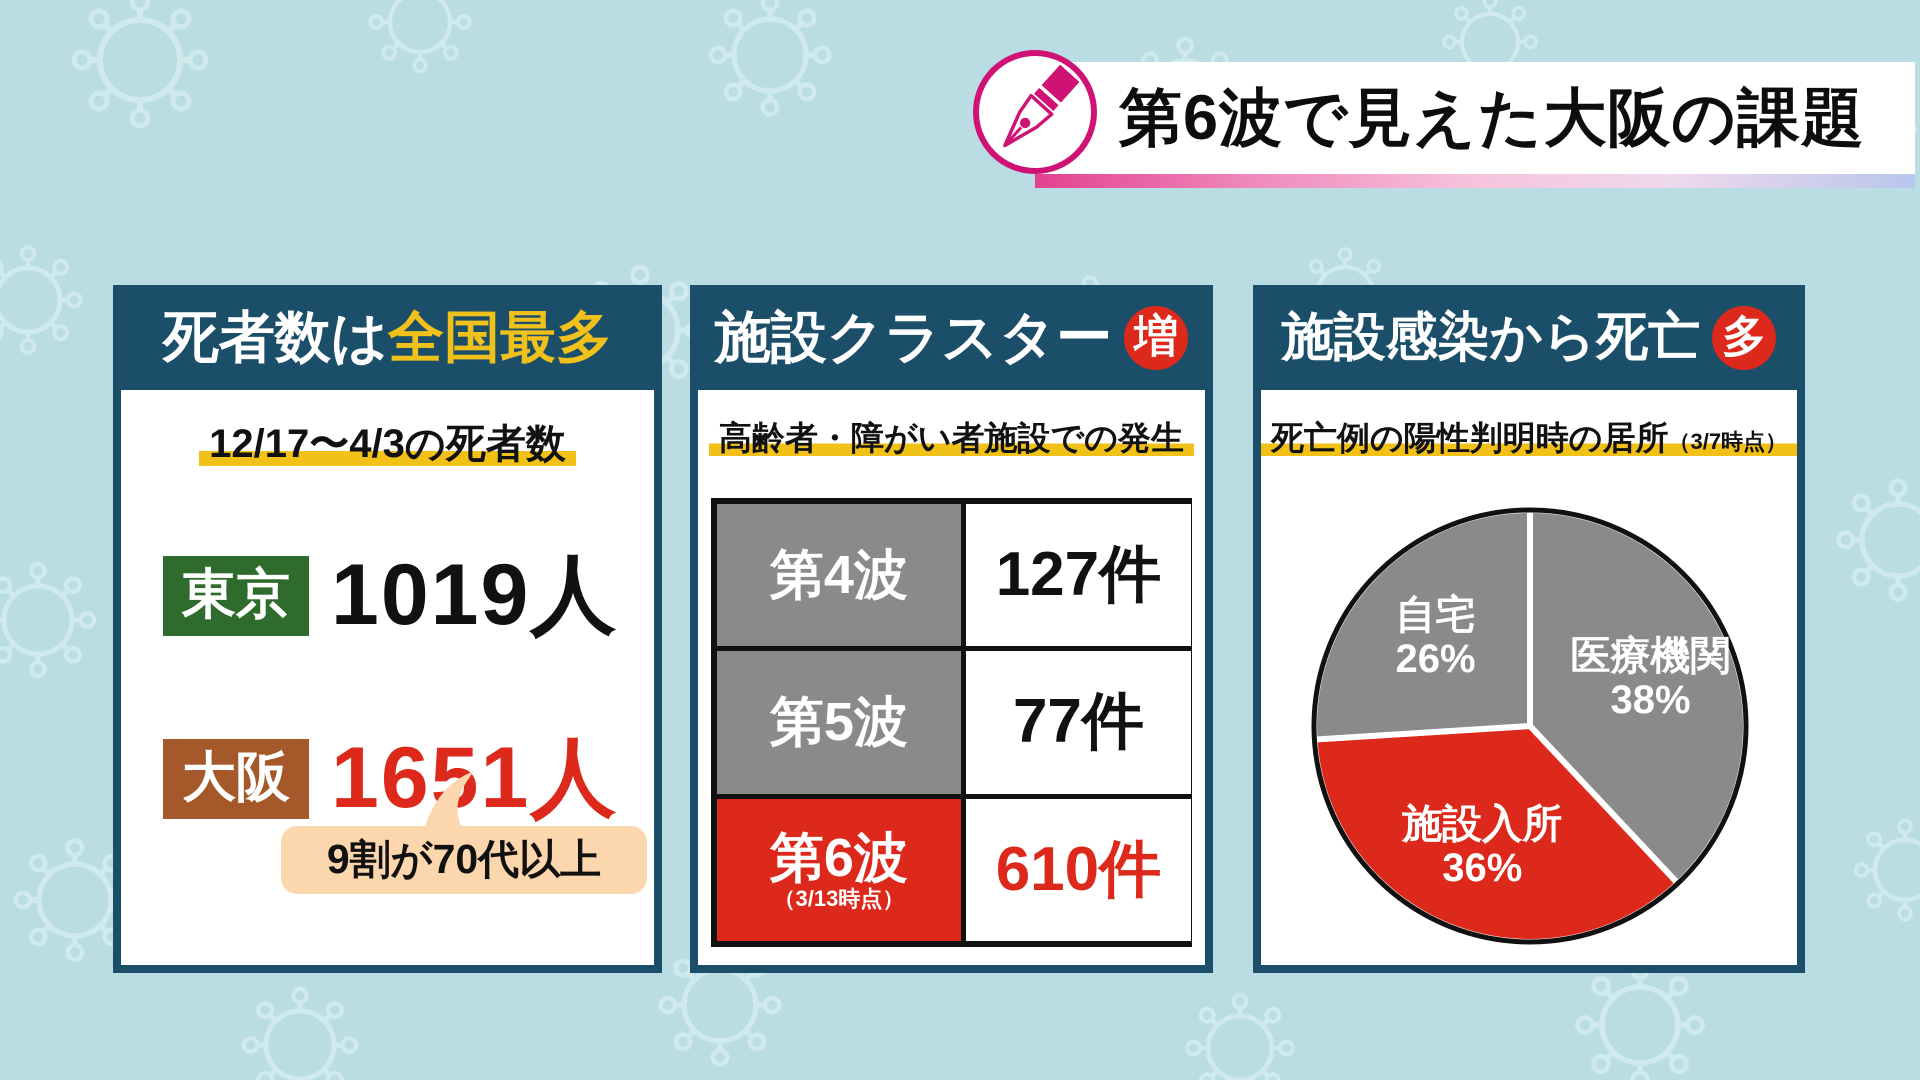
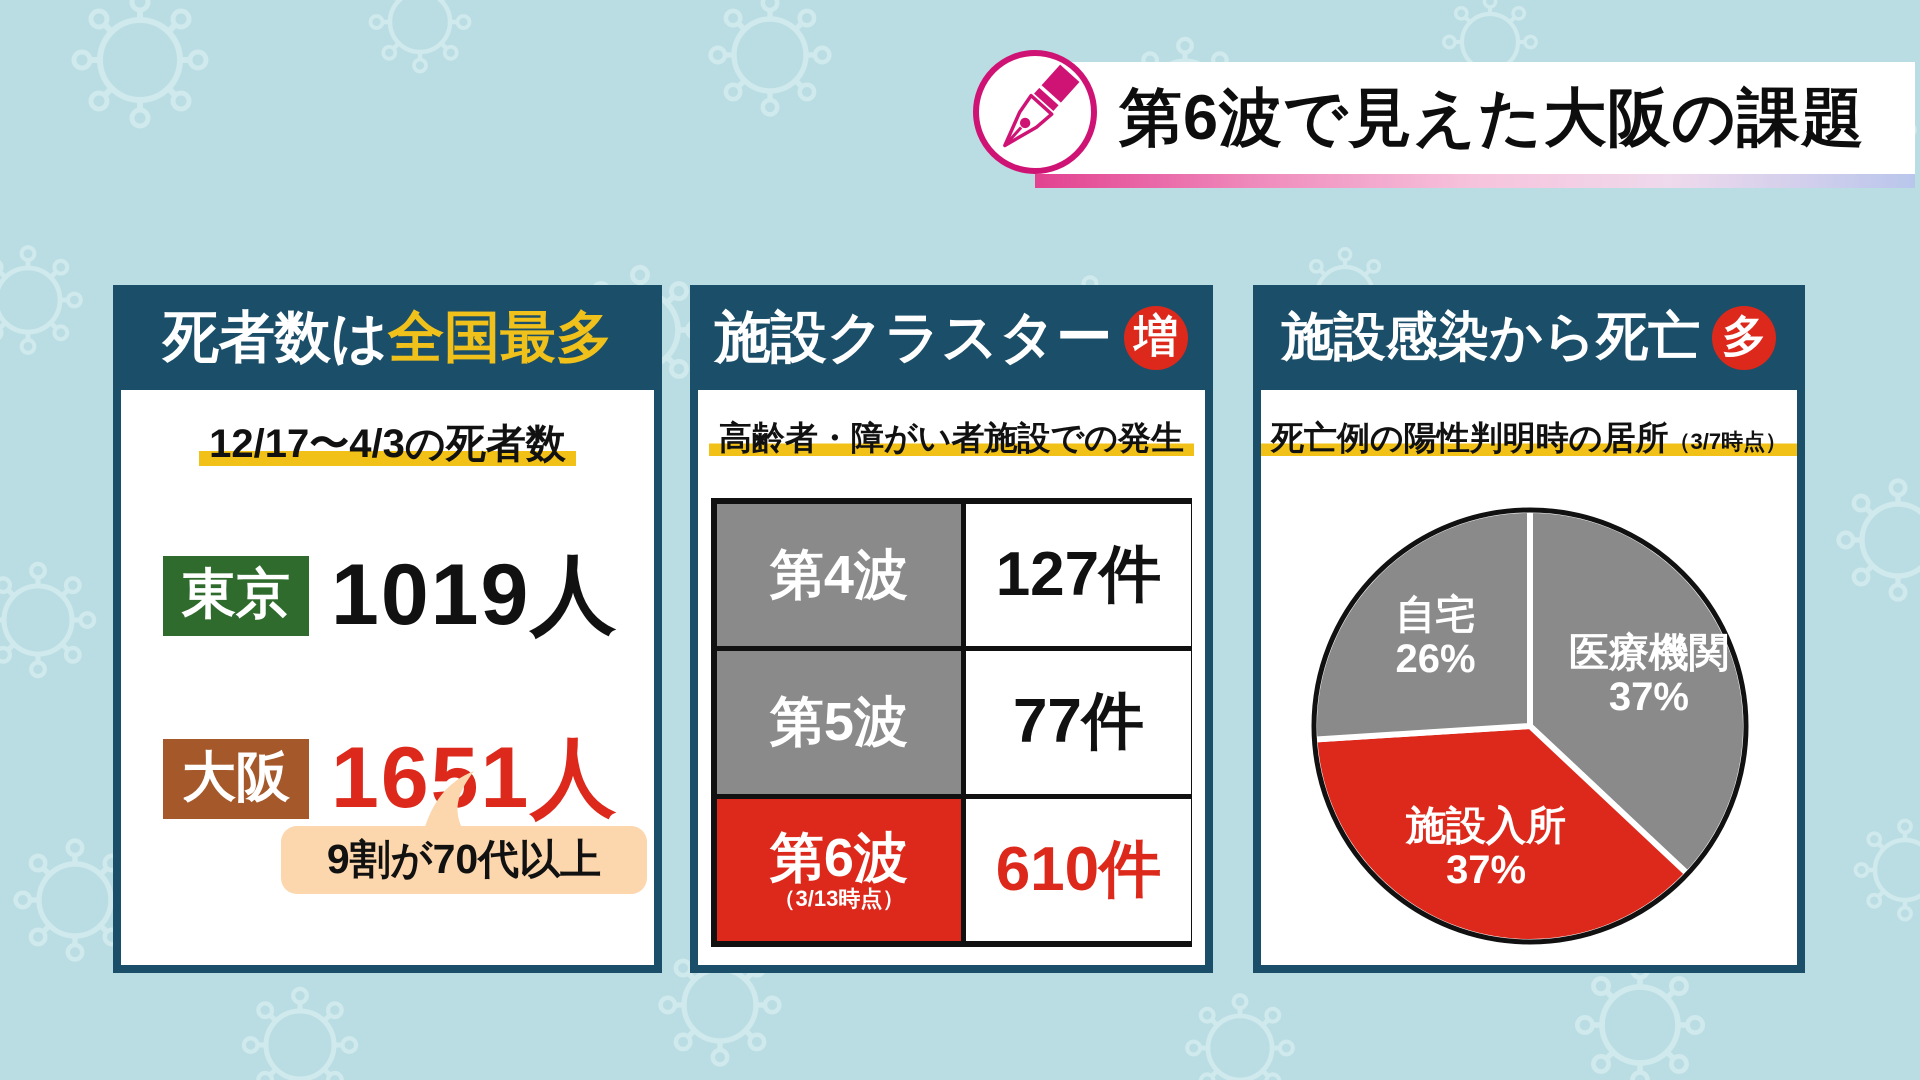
医療機関: 38% -> 37%
施設入所: 36% -> 37%
